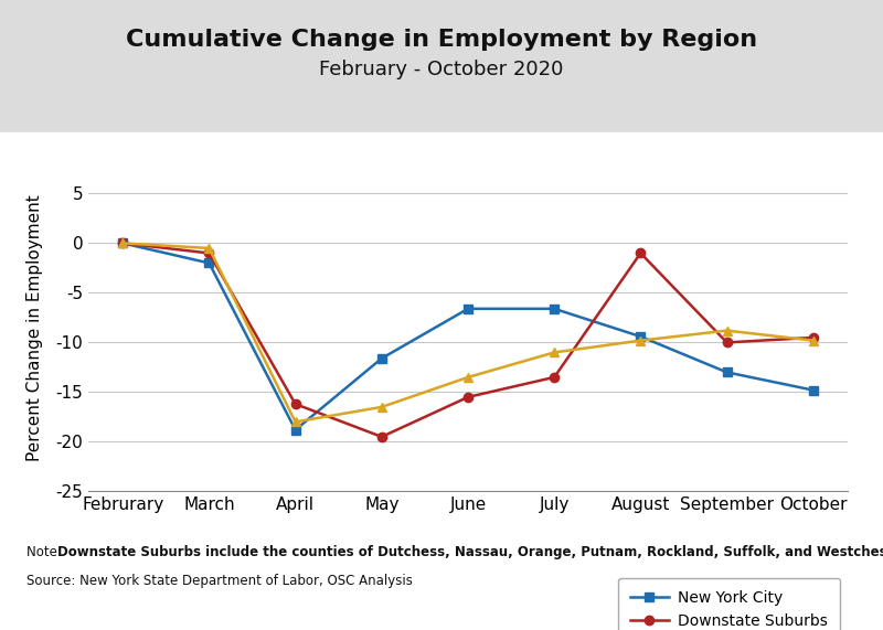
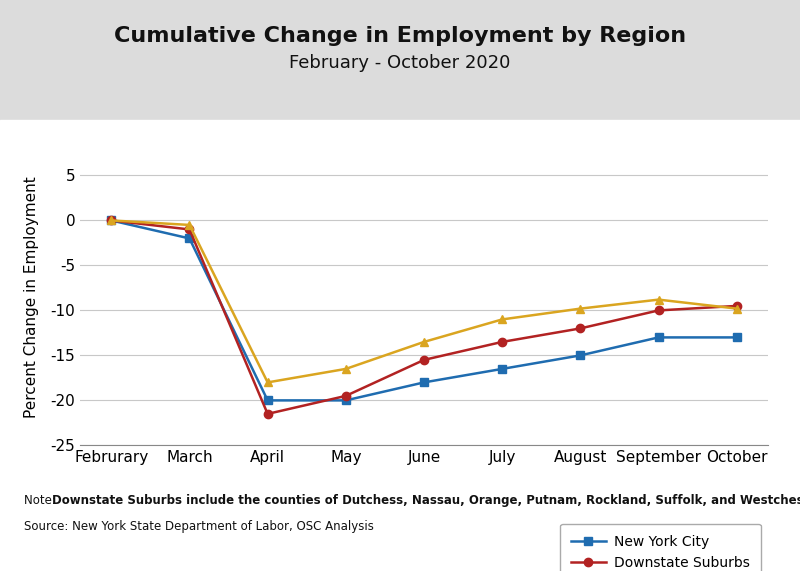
New York City/April: -18.8 -> -20.0
Downstate Suburbs/April: -16.2 -> -21.5
New York City/May: -11.6 -> -20.0
New York City/June: -6.6 -> -18.0
New York City/July: -6.6 -> -16.5
New York City/August: -9.4 -> -15.0
Downstate Suburbs/August: -1.0 -> -12.0
New York City/October: -14.8 -> -13.0
